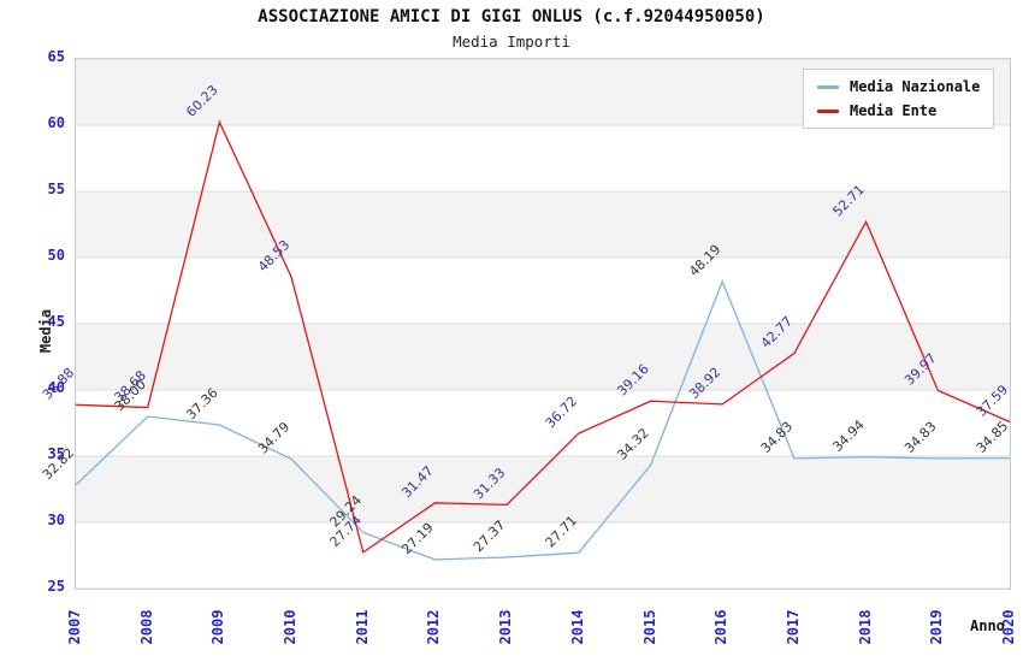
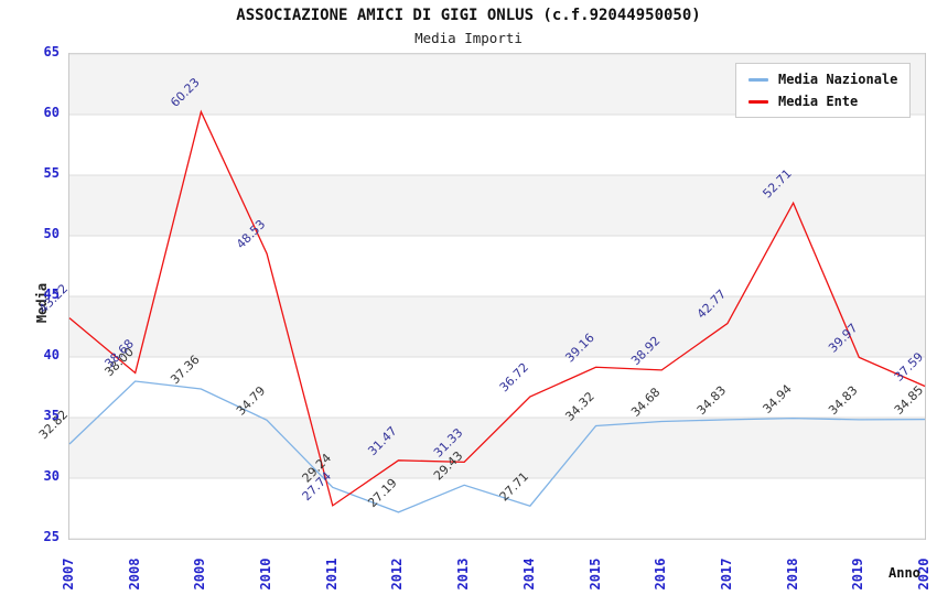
Media Ente/2007: 38.88 -> 43.22
Media Nazionale/2013: 27.37 -> 29.43
Media Nazionale/2016: 48.19 -> 34.68
